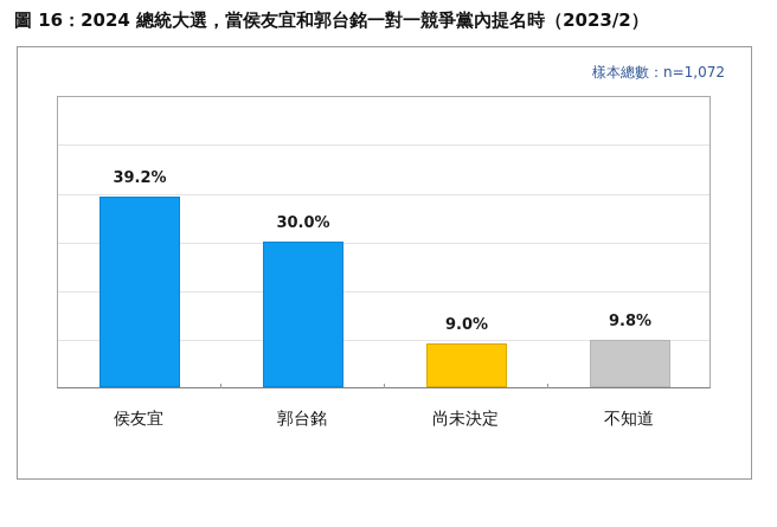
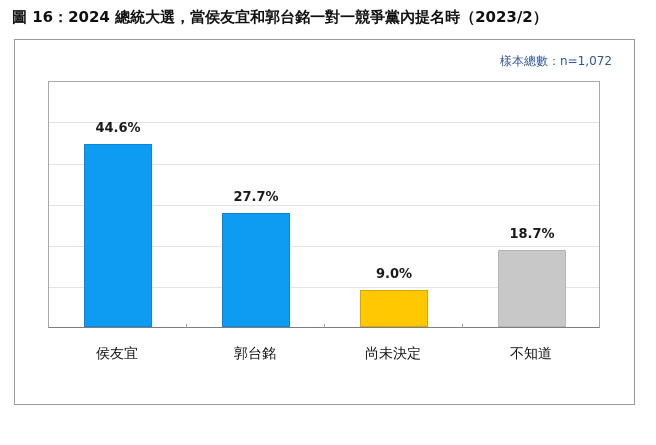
侯友宜: 39.2% -> 44.6%
郭台銘: 30.0% -> 27.7%
不知道: 9.8% -> 18.7%
